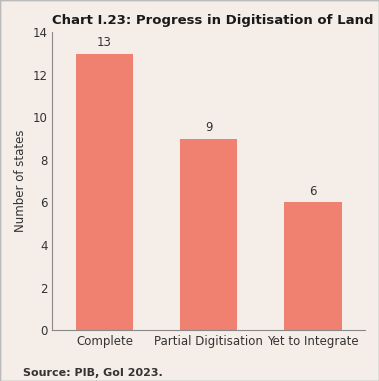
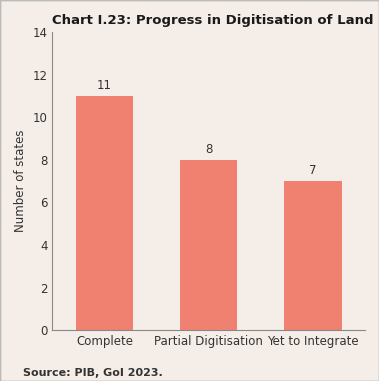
Complete: 13 -> 11
Partial Digitisation: 9 -> 8
Yet to Integrate: 6 -> 7
